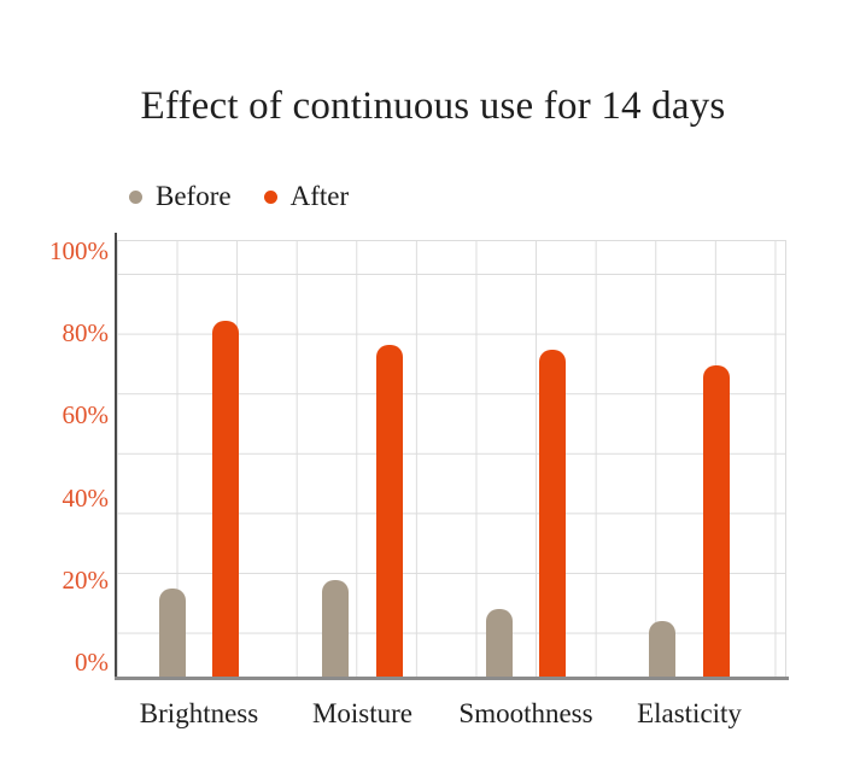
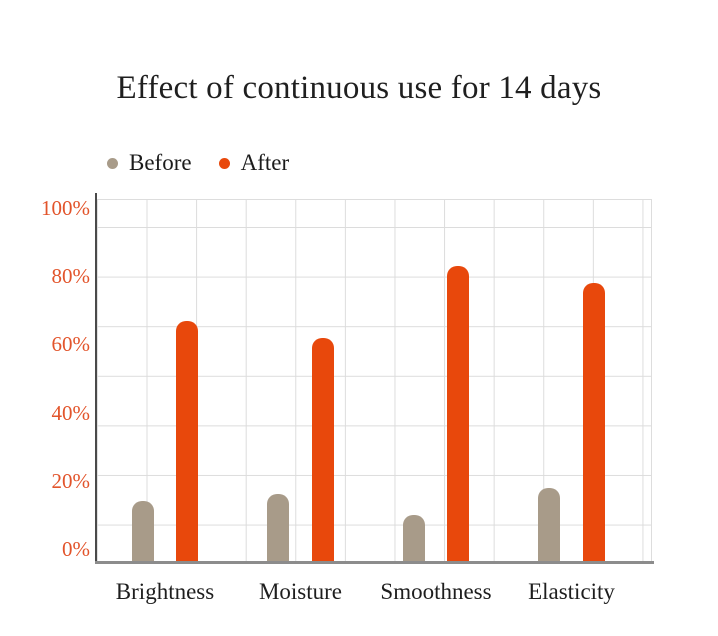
Before/Brightness: 18% -> 14%
After/Brightness: 83% -> 67%
Before/Moisture: 20% -> 16%
After/Moisture: 77% -> 62%
Before/Smoothness: 13% -> 10%
After/Smoothness: 76% -> 83%
Before/Elasticity: 10% -> 18%
After/Elasticity: 72% -> 78%
